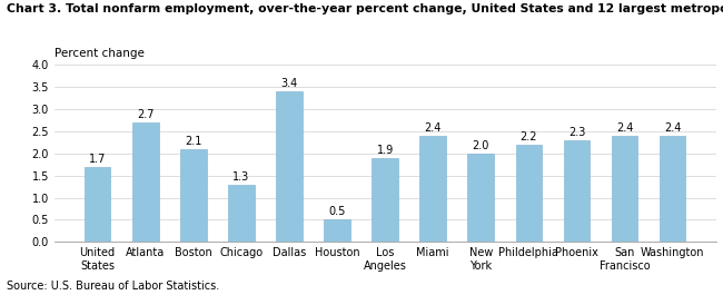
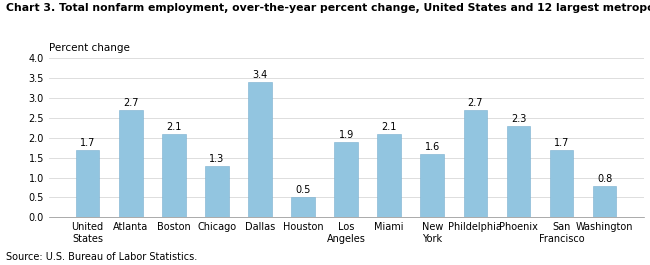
Miami: 2.4 -> 2.1
New York: 2.0 -> 1.6
Phildelphia: 2.2 -> 2.7
San Francisco: 2.4 -> 1.7
Washington: 2.4 -> 0.8
